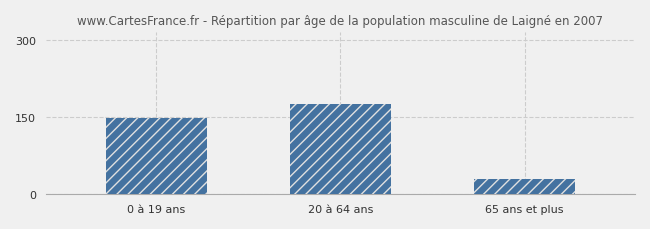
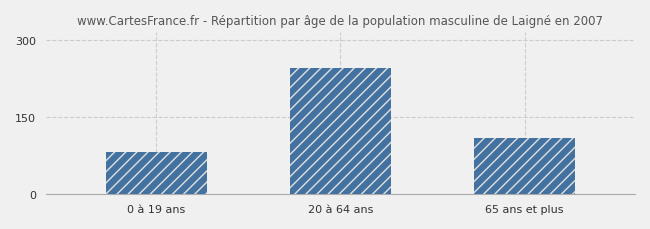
0 à 19 ans: 148 -> 82
20 à 64 ans: 176 -> 246
65 ans et plus: 30 -> 110
